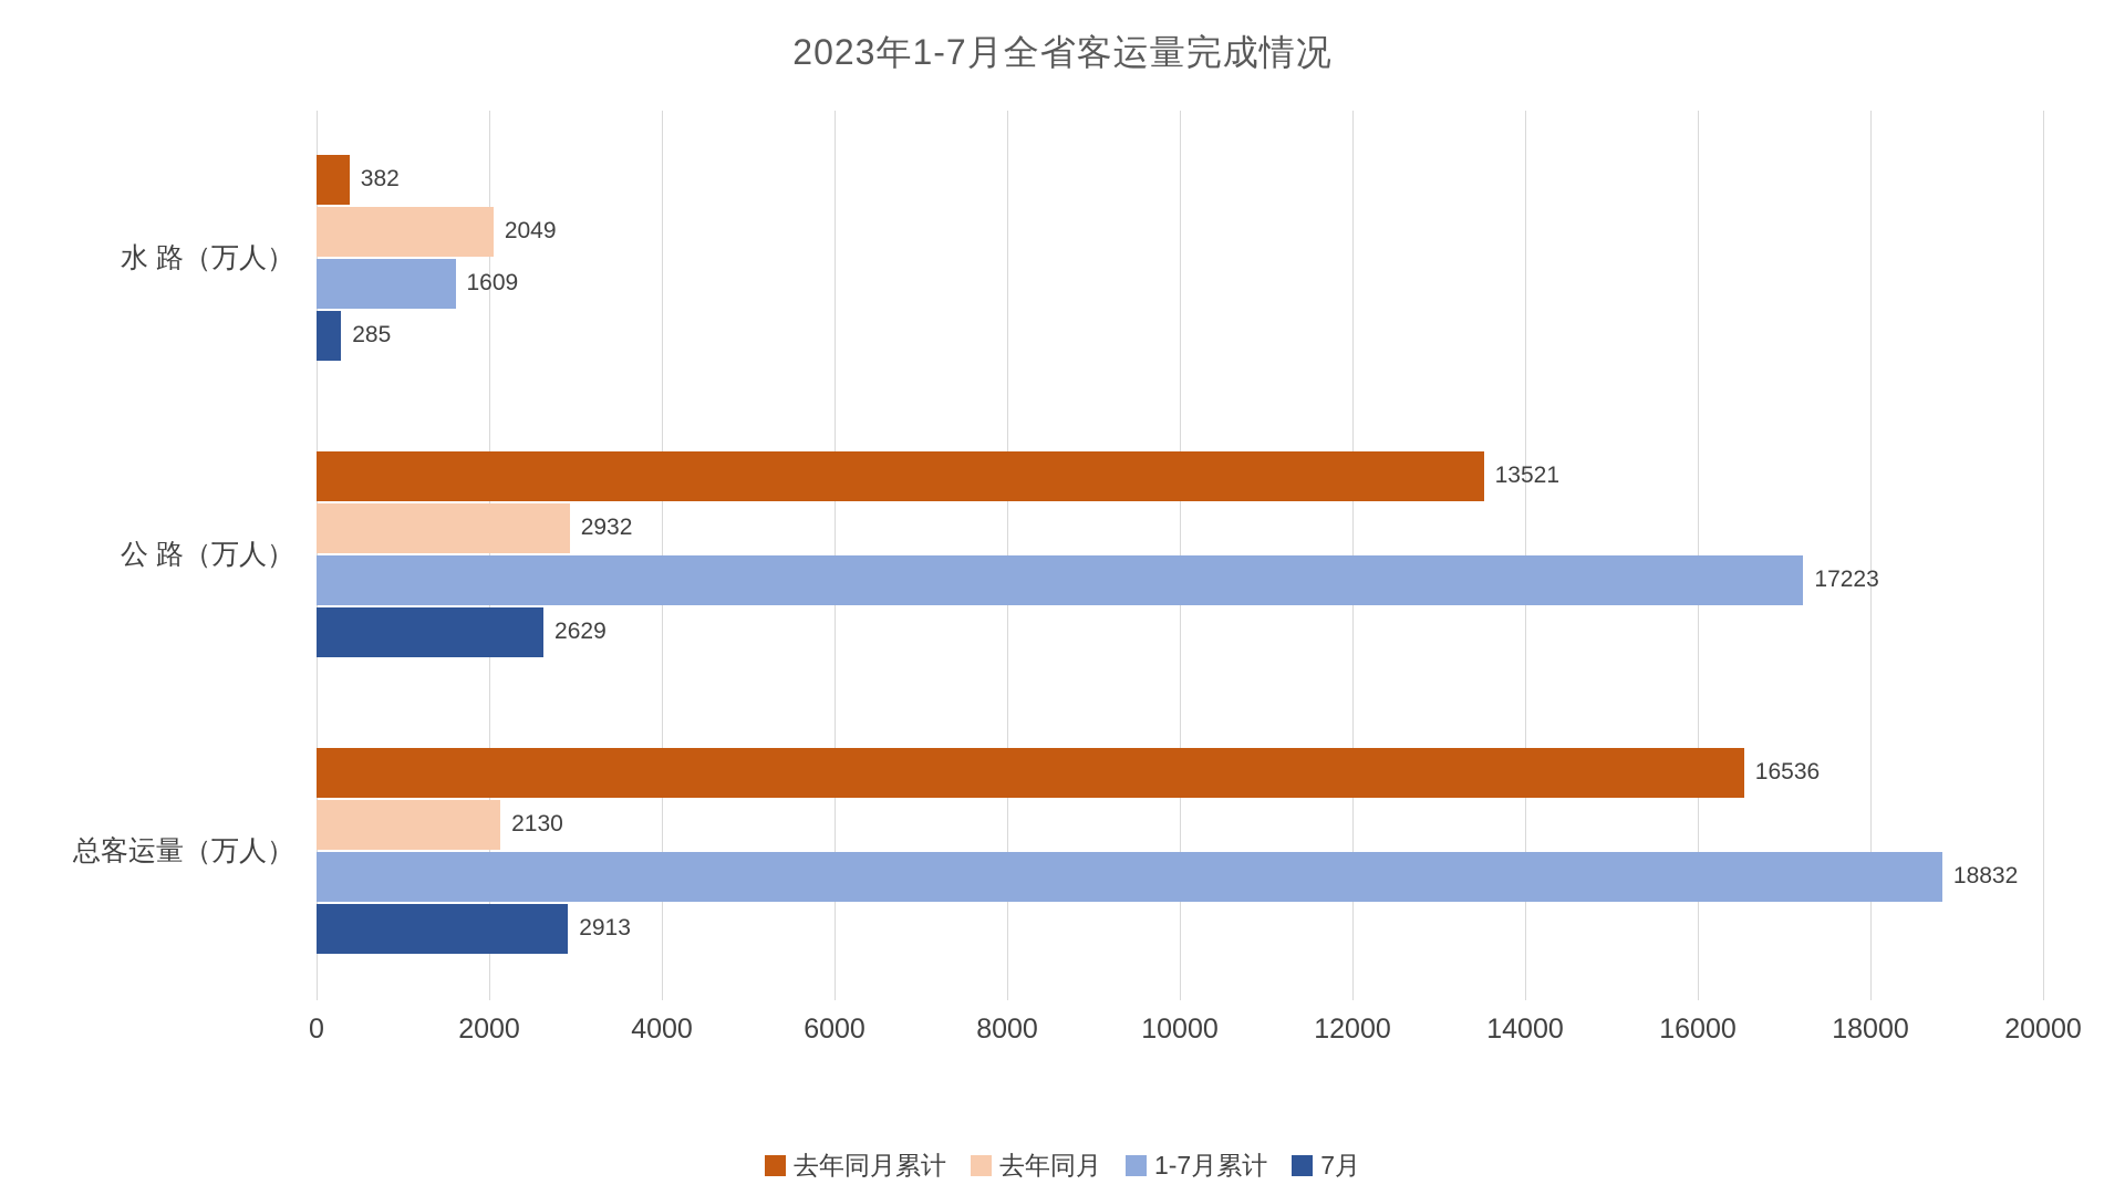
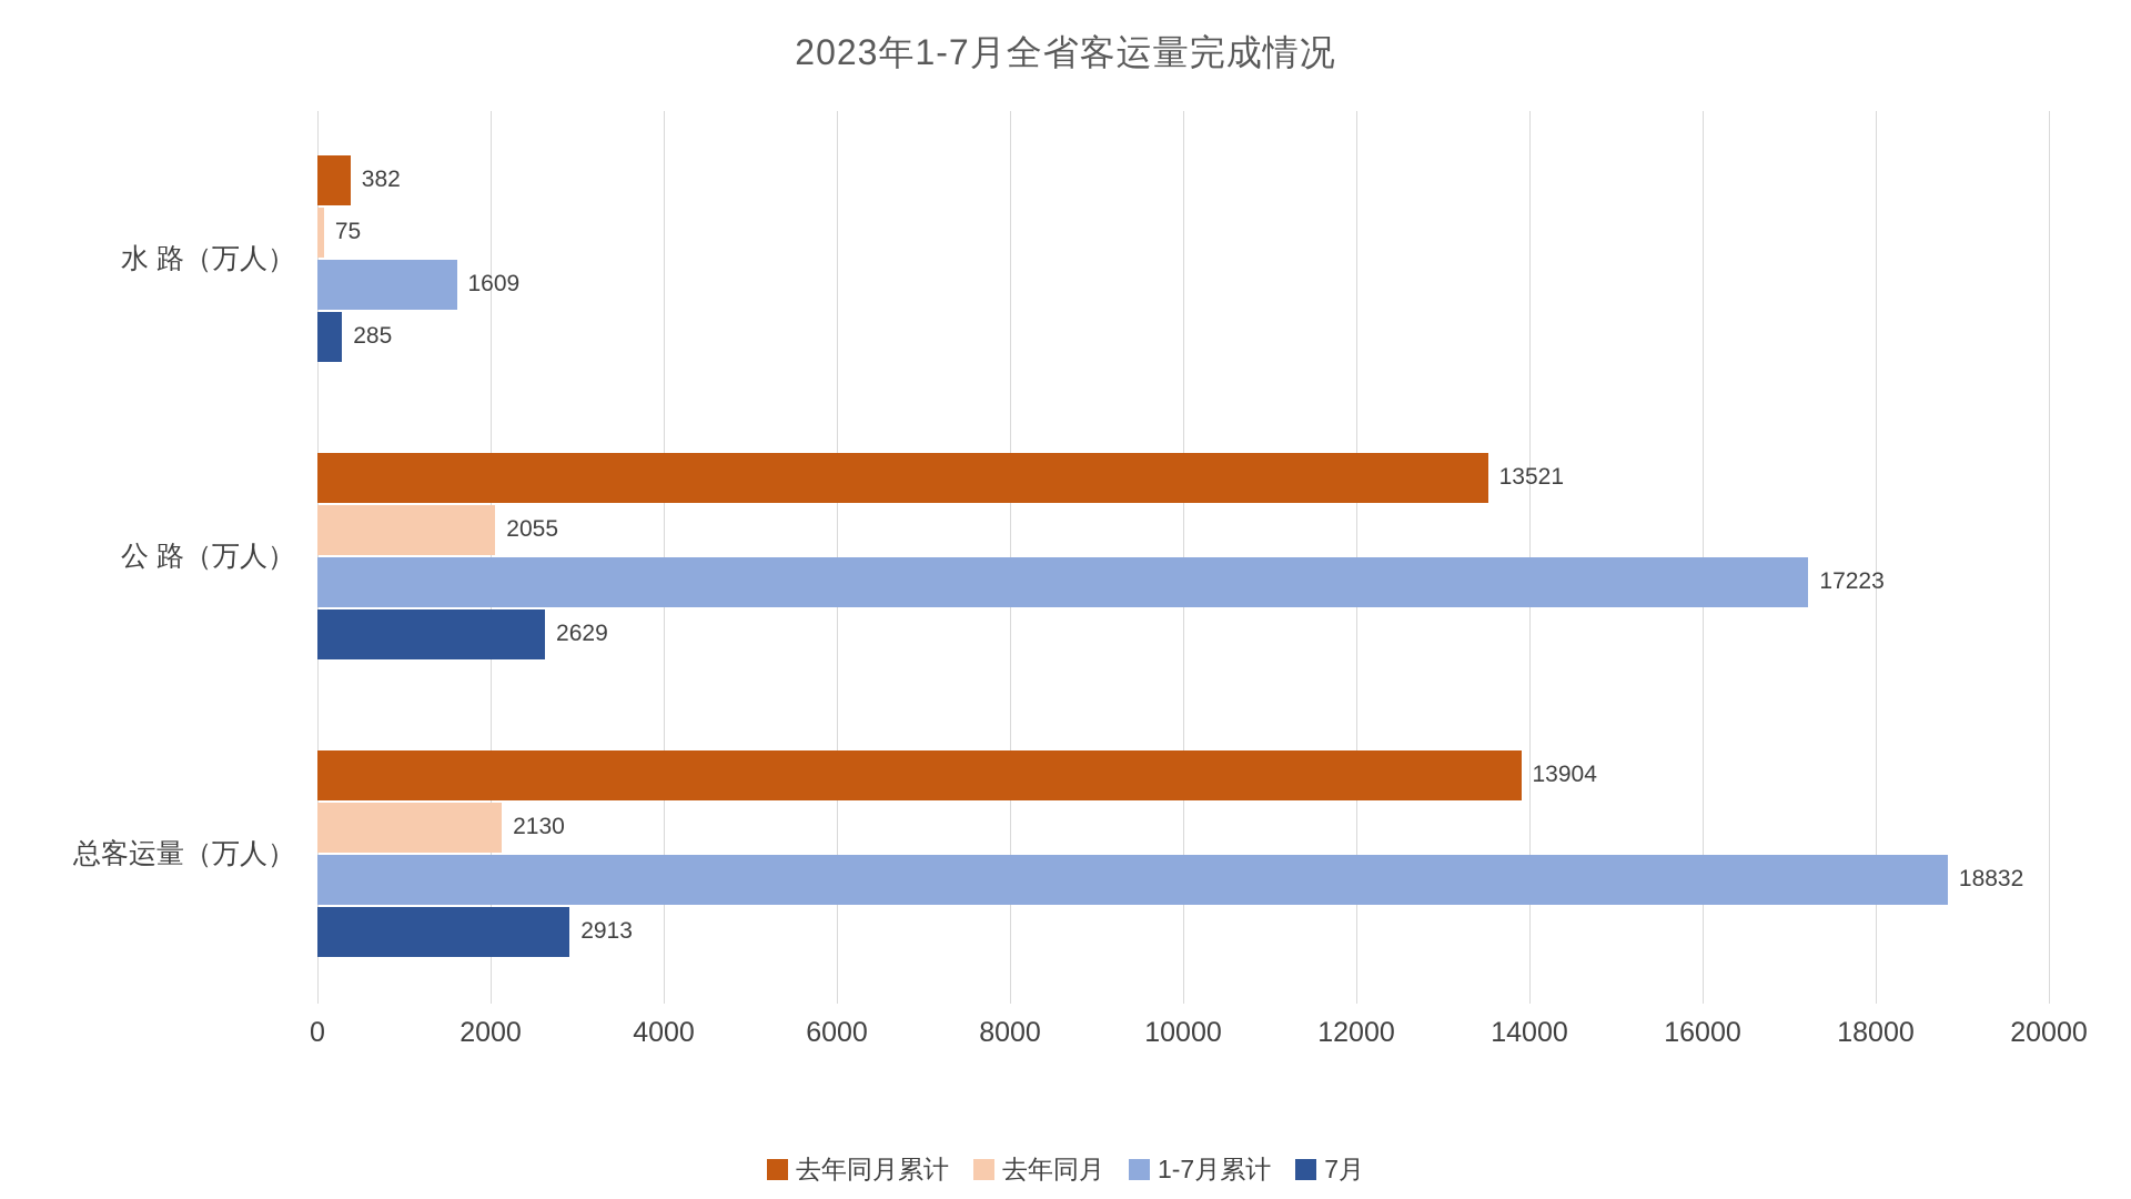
去年同月/水 路（万人）: 2049 -> 75
去年同月/公 路（万人）: 2932 -> 2055
去年同月累计/总客运量（万人）: 16536 -> 13904
